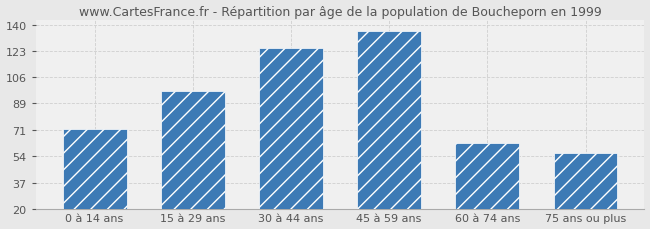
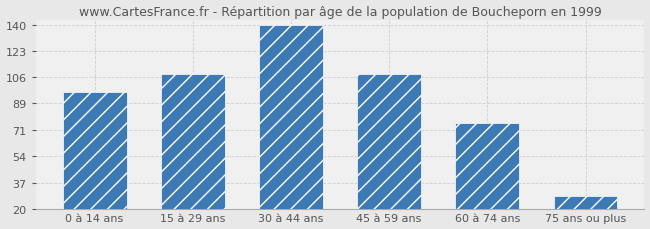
0 à 14 ans: 72 -> 96
15 à 29 ans: 97 -> 108
30 à 44 ans: 125 -> 140
45 à 59 ans: 136 -> 108
60 à 74 ans: 63 -> 76
75 ans ou plus: 56 -> 28
